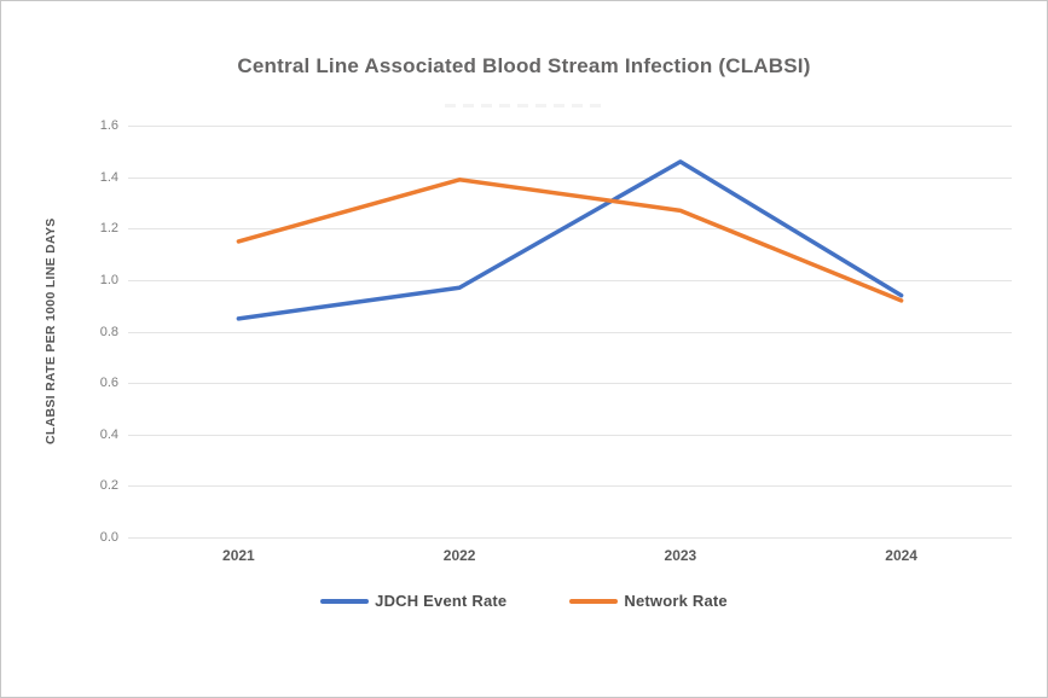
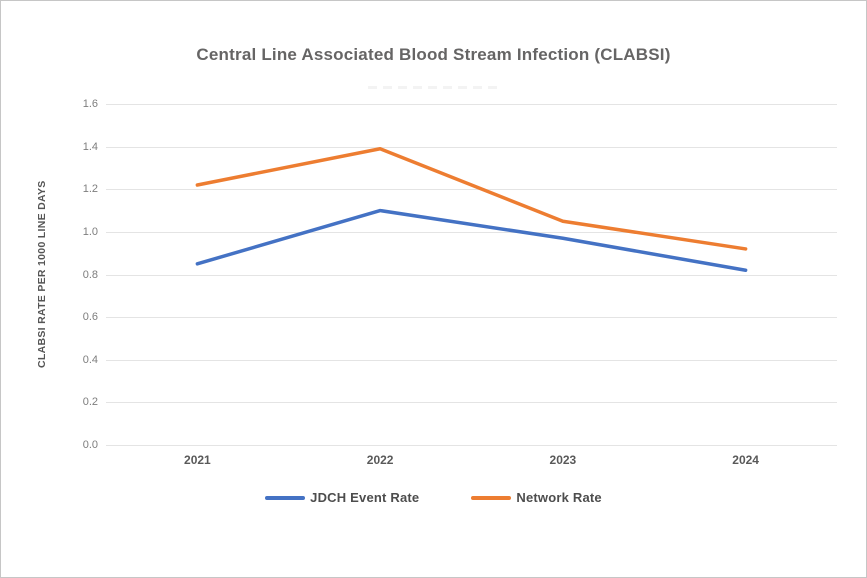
Network Rate/2021: 1.15 -> 1.22
JDCH Event Rate/2022: 0.97 -> 1.10
JDCH Event Rate/2023: 1.46 -> 0.97
Network Rate/2023: 1.27 -> 1.05
JDCH Event Rate/2024: 0.94 -> 0.82
